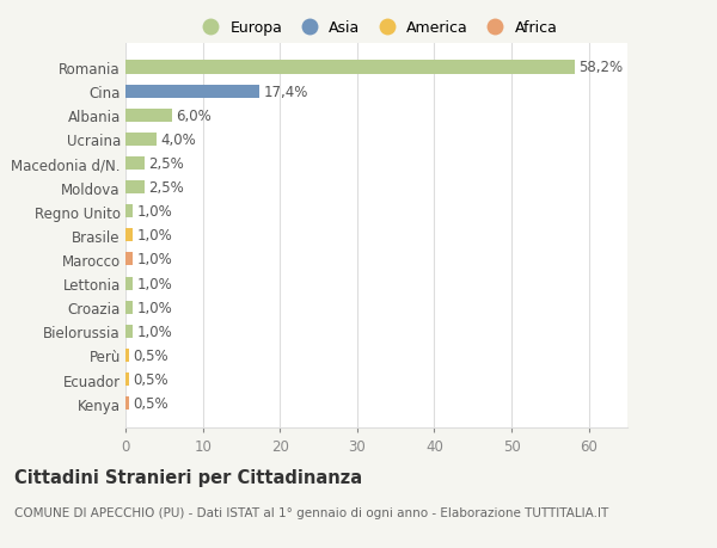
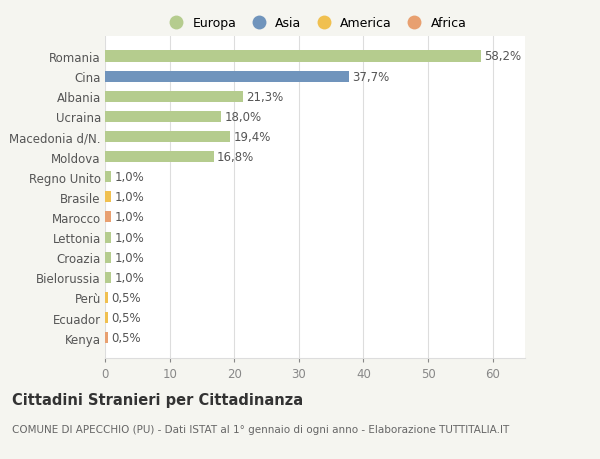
Cina: 17,4% -> 37,7%
Albania: 6,0% -> 21,3%
Ucraina: 4,0% -> 18,0%
Macedonia d/N.: 2,5% -> 19,4%
Moldova: 2,5% -> 16,8%
